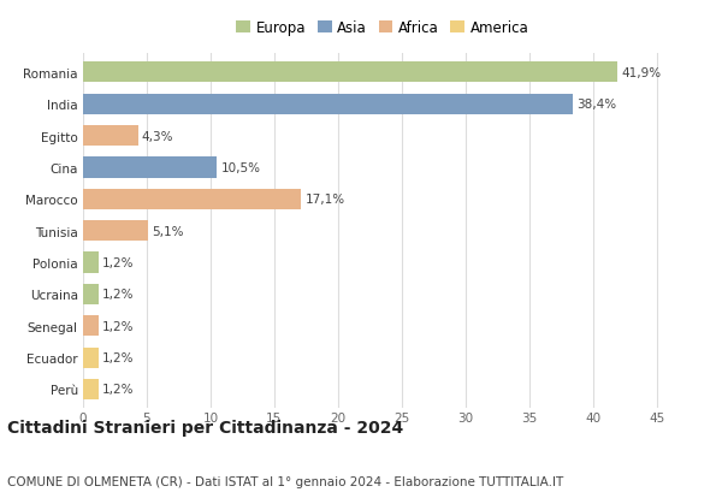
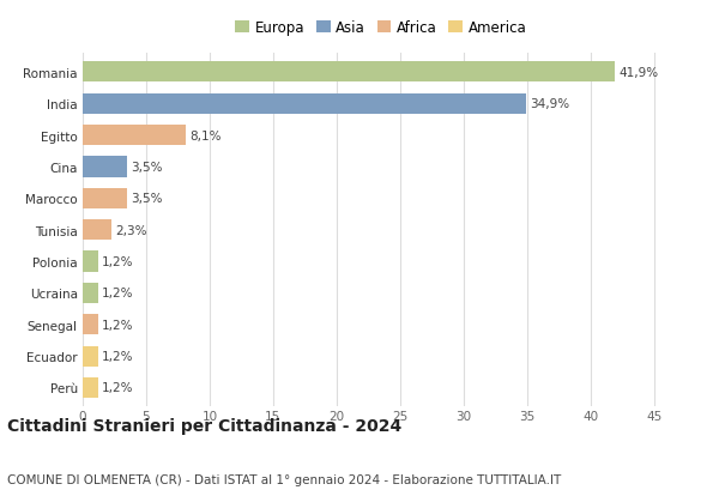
India: 38,4% -> 34,9%
Egitto: 4,3% -> 8,1%
Cina: 10,5% -> 3,5%
Marocco: 17,1% -> 3,5%
Tunisia: 5,1% -> 2,3%
